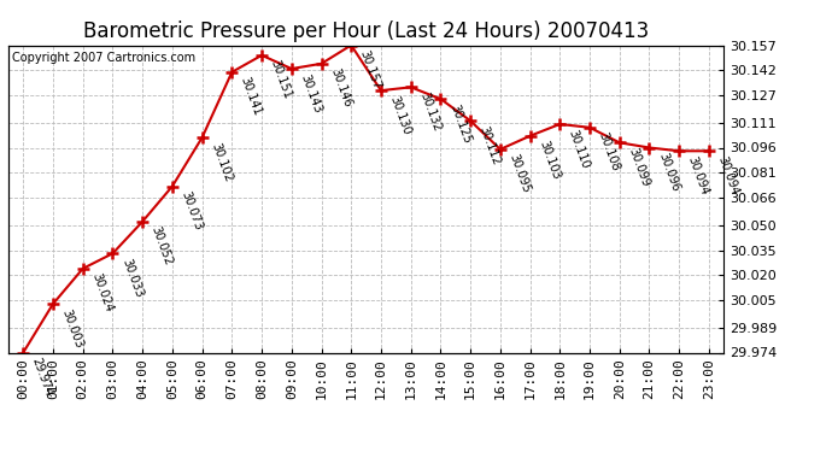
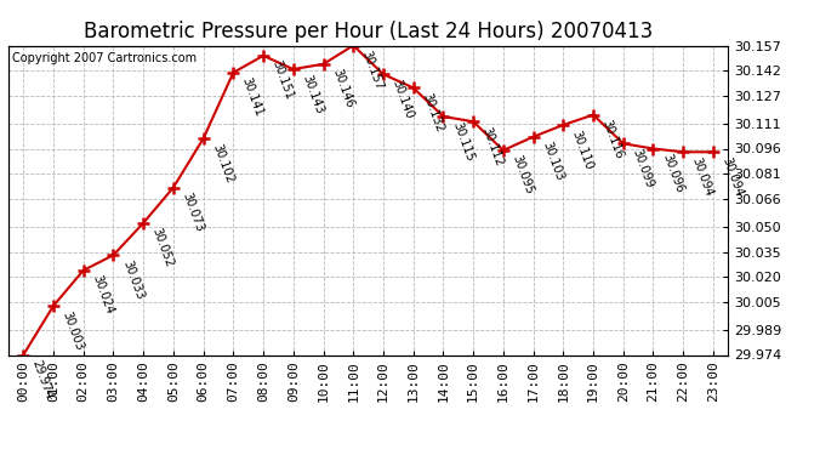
12:00: 30.130 -> 30.140
14:00: 30.125 -> 30.115
19:00: 30.108 -> 30.116
